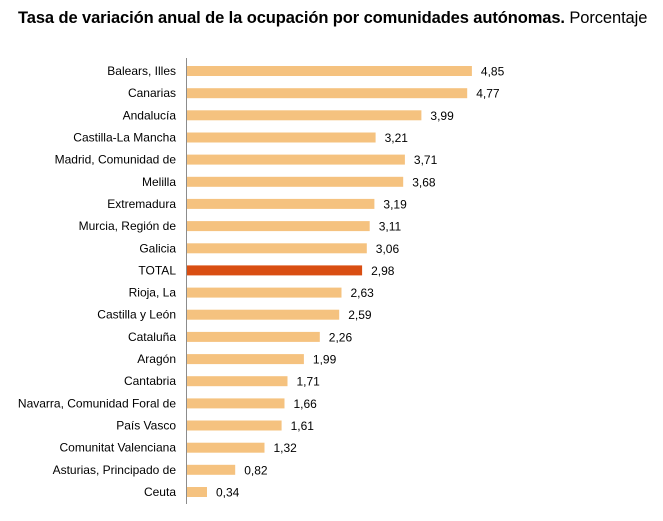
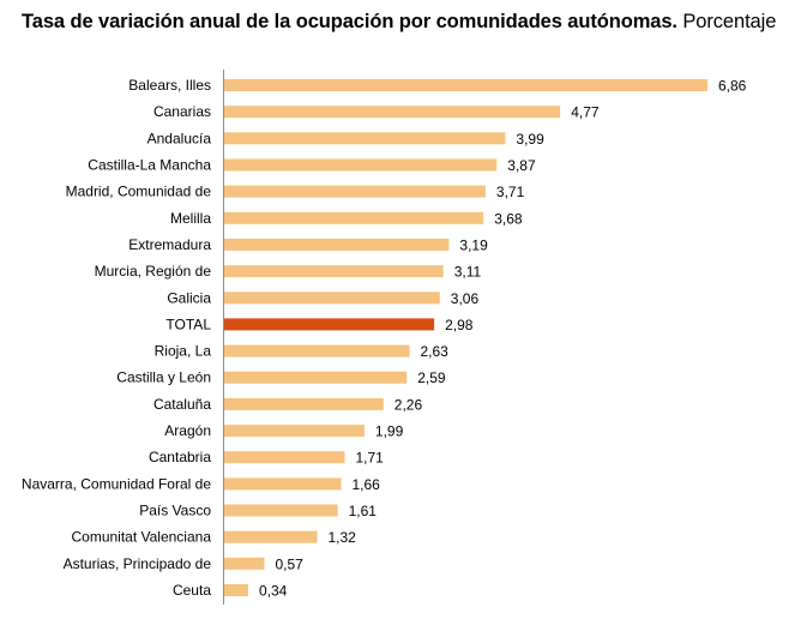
Balears, Illes: 4,85 -> 6,86
Castilla-La Mancha: 3,21 -> 3,87
Asturias, Principado de: 0,82 -> 0,57
